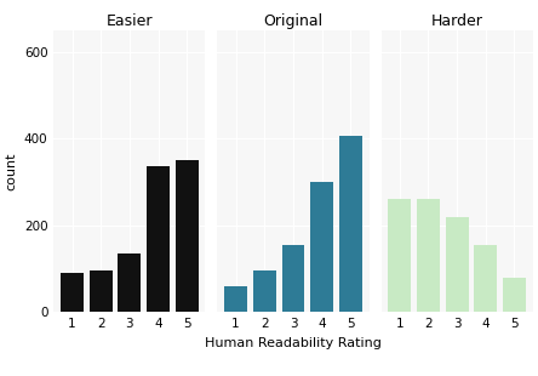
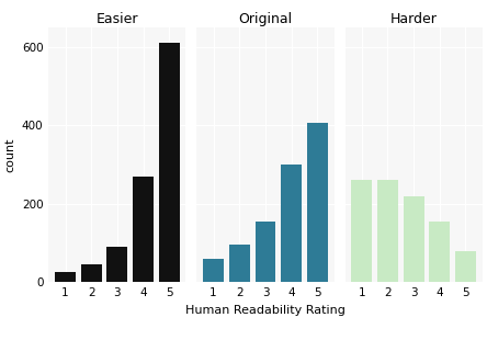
Easier/1: 90 -> 25
Easier/2: 95 -> 45
Easier/3: 135 -> 90
Easier/4: 335 -> 270
Easier/5: 350 -> 610
